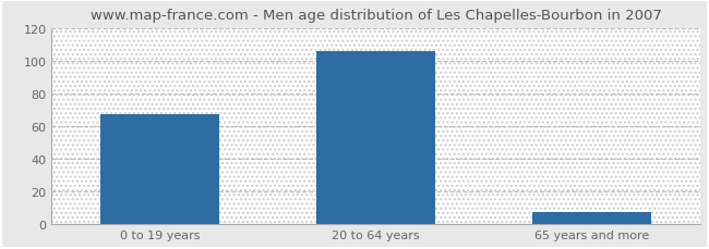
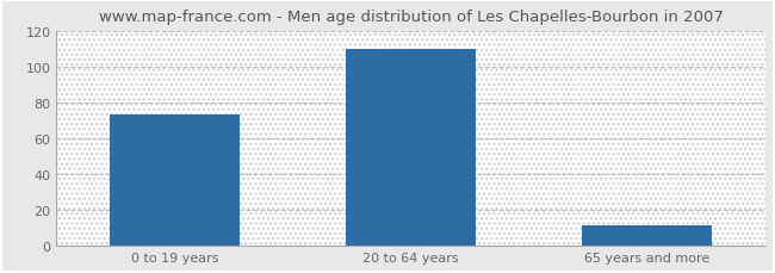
0 to 19 years: 67 -> 73
20 to 64 years: 106 -> 110
65 years and more: 7 -> 11
